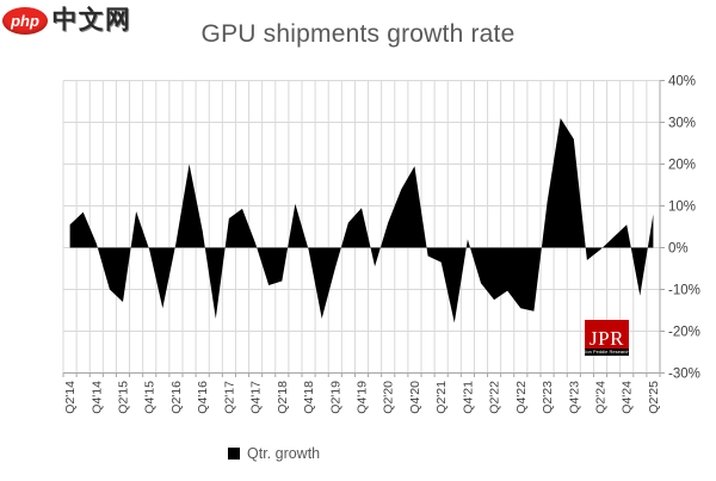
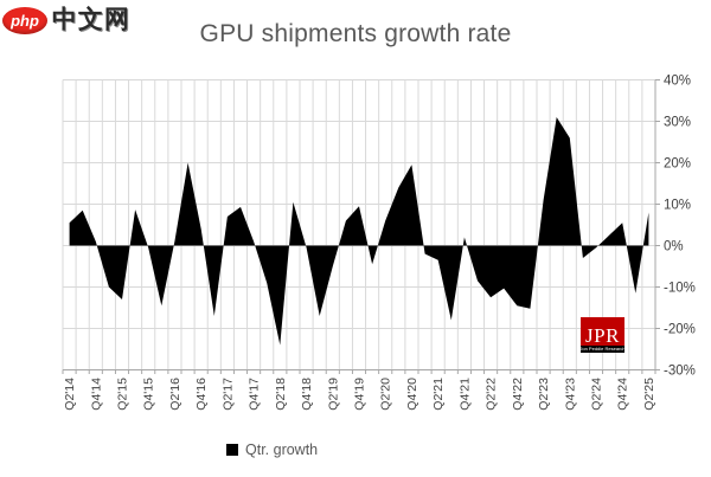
Q2'18: -8% -> -24%
